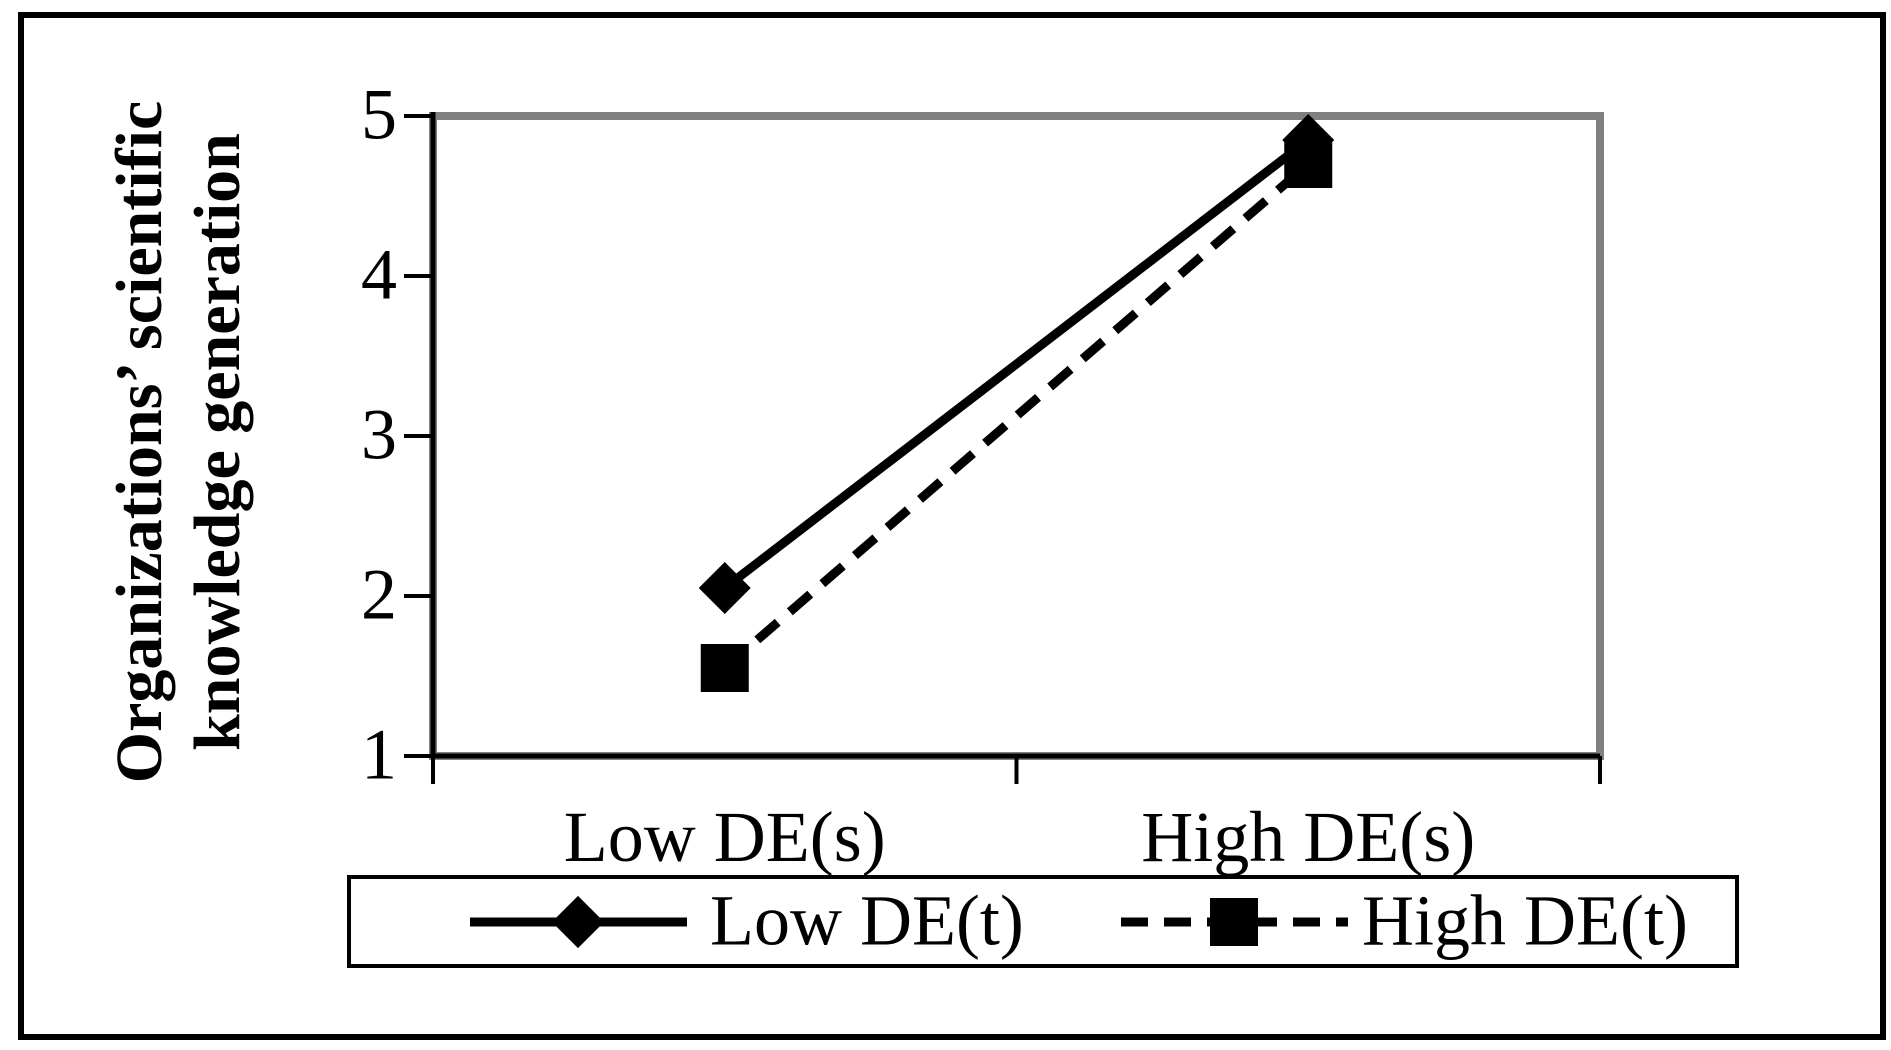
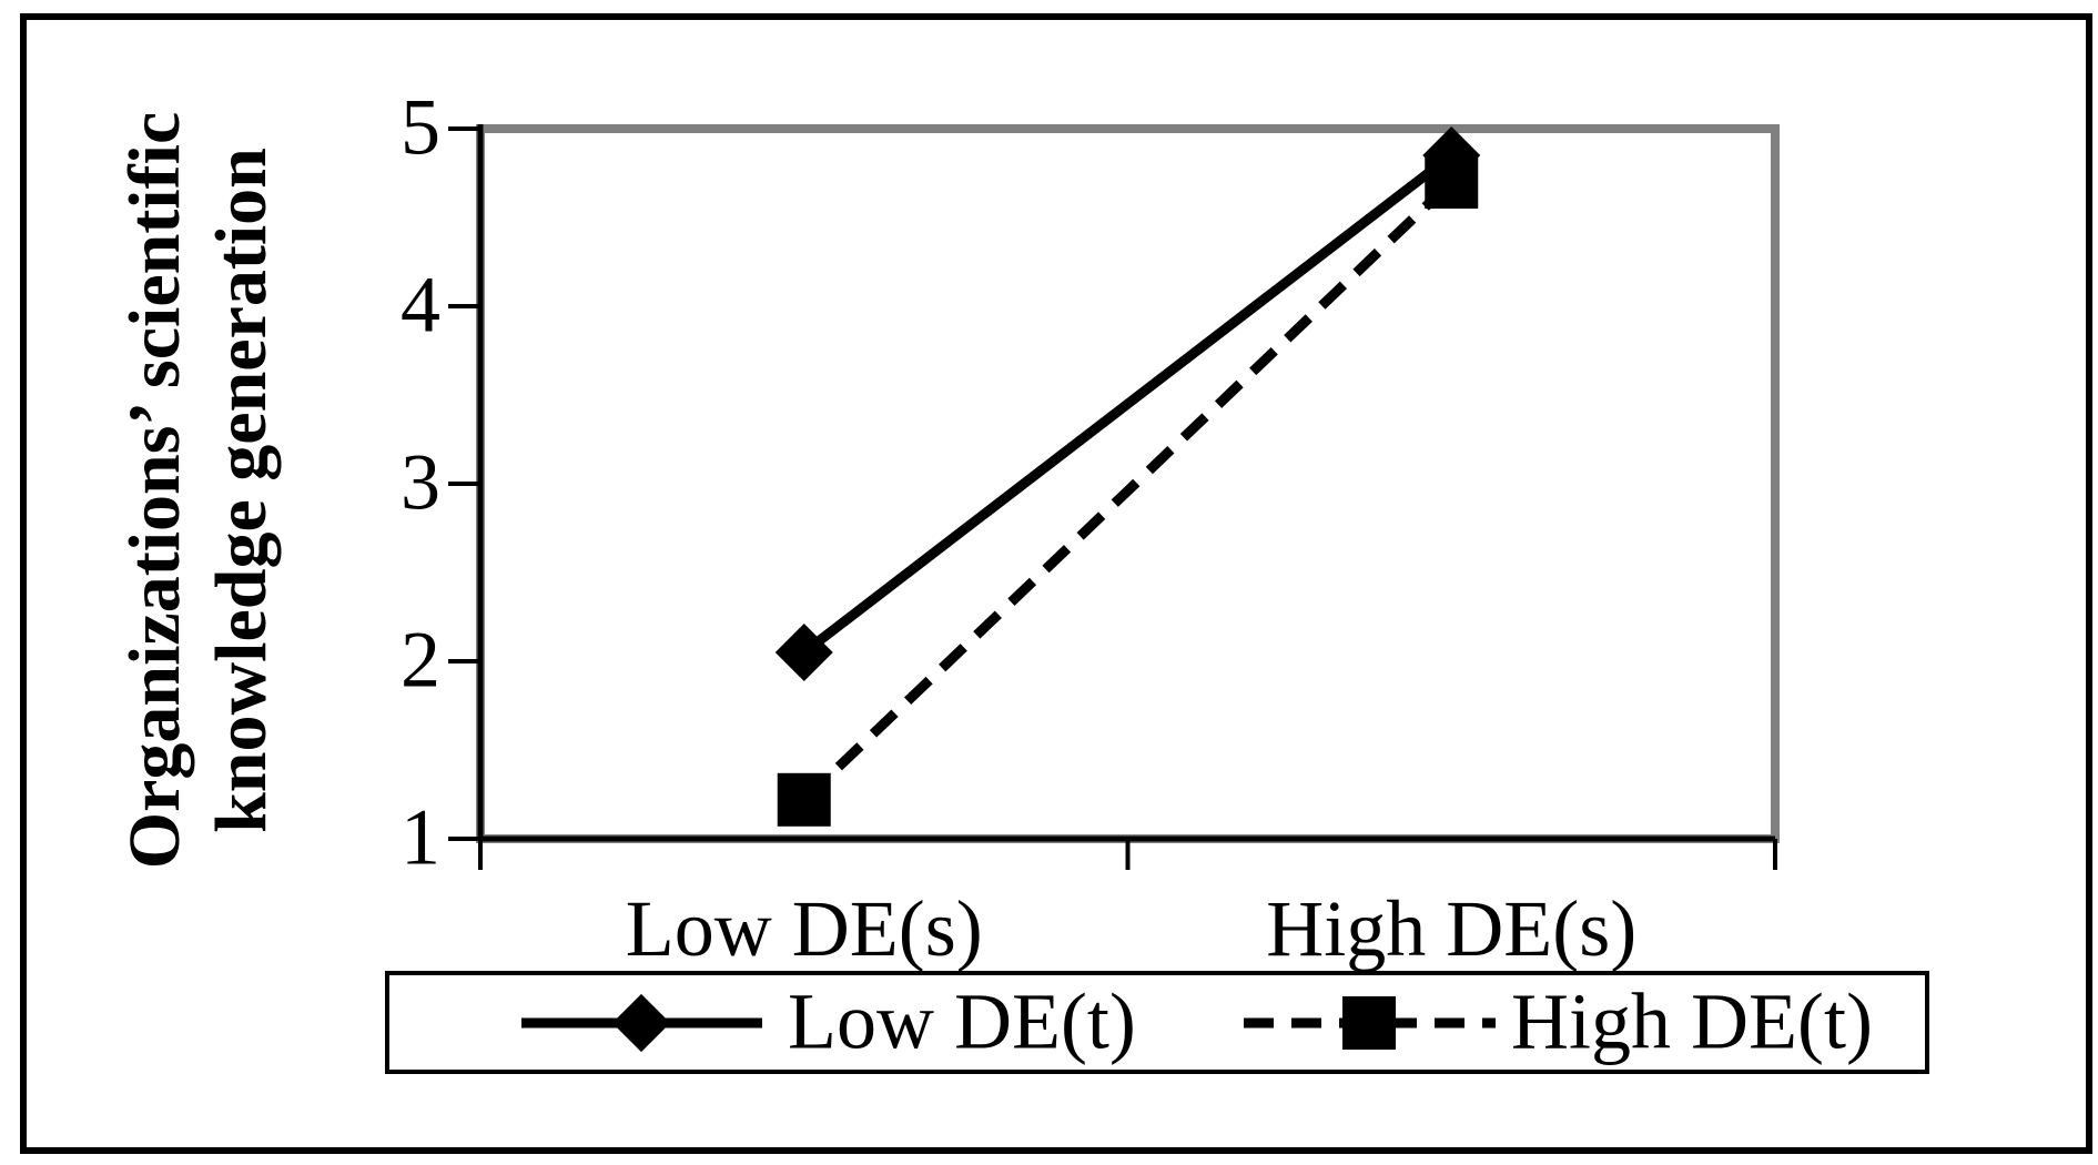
High DE(t)/Low DE(s): 1.55 -> 1.22
